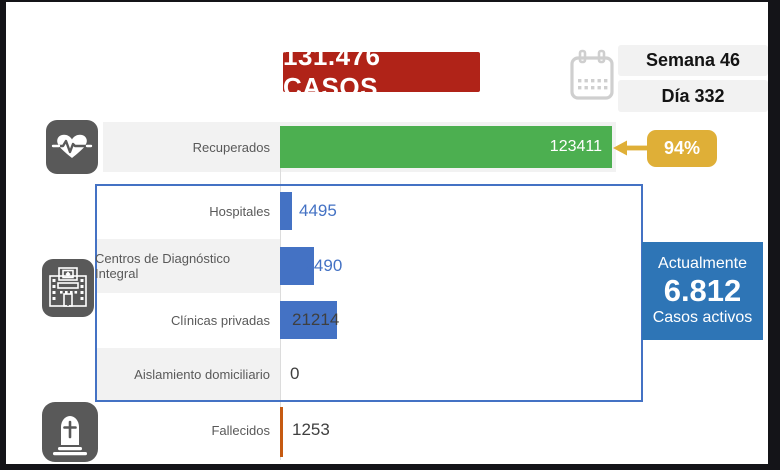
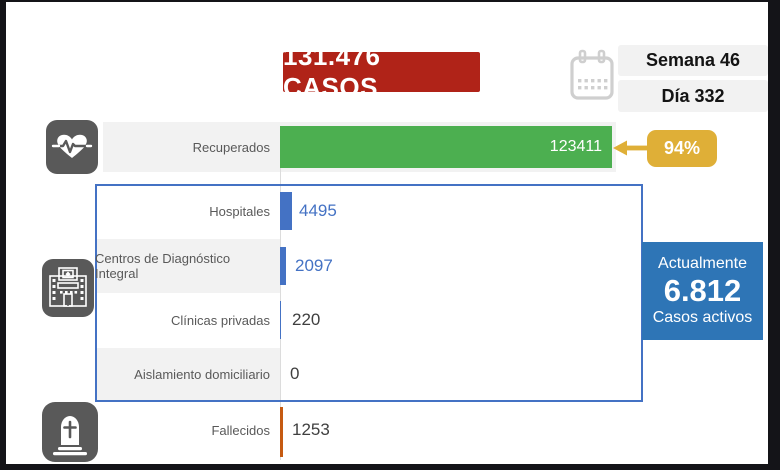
Centros de Diagnóstico Integral: 12490 -> 2097
Clínicas privadas: 21214 -> 220
